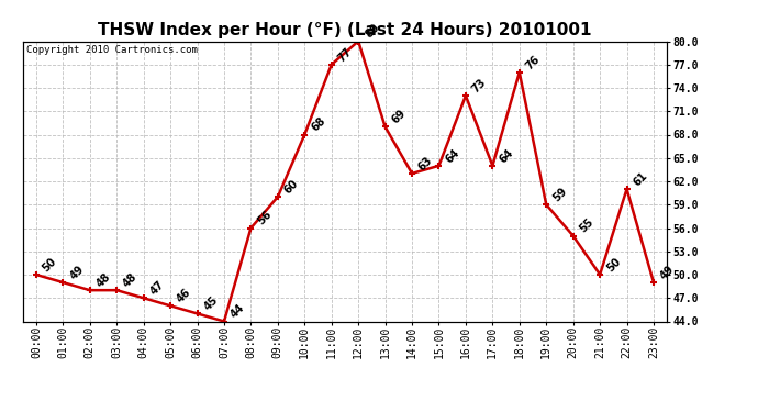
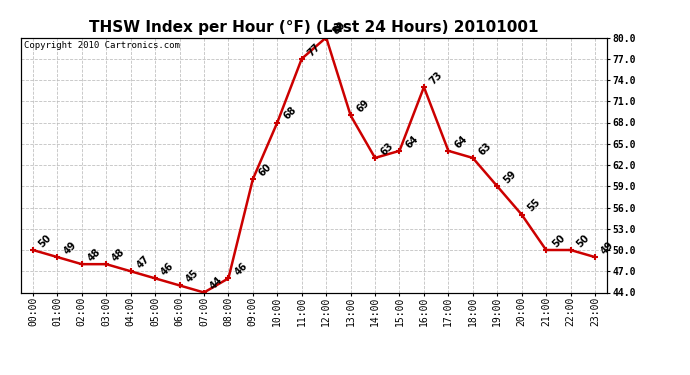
08:00: 56 -> 46
18:00: 76 -> 63
22:00: 61 -> 50
